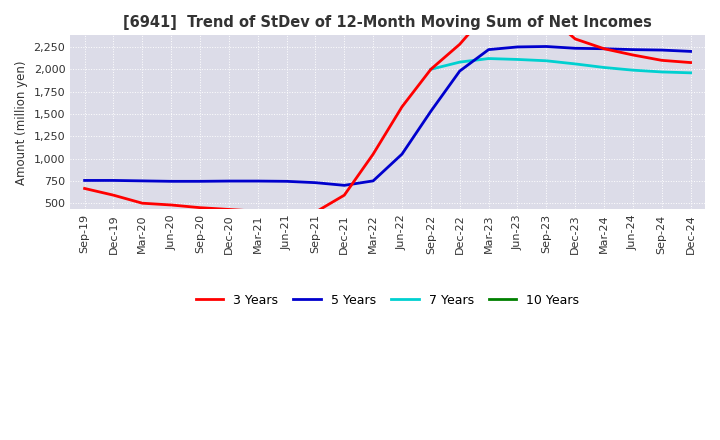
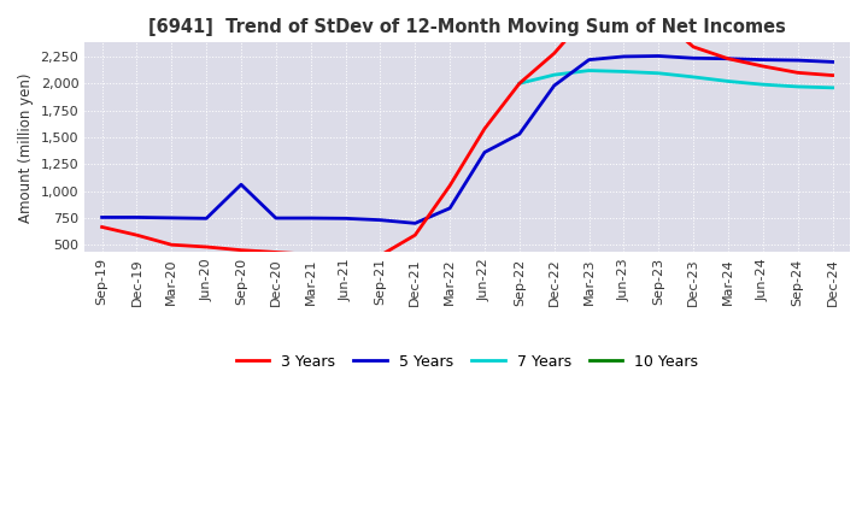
5 Years/Sep-20: 740 -> 1,060
5 Years/Mar-22: 750 -> 840
5 Years/Jun-22: 1,050 -> 1,360
